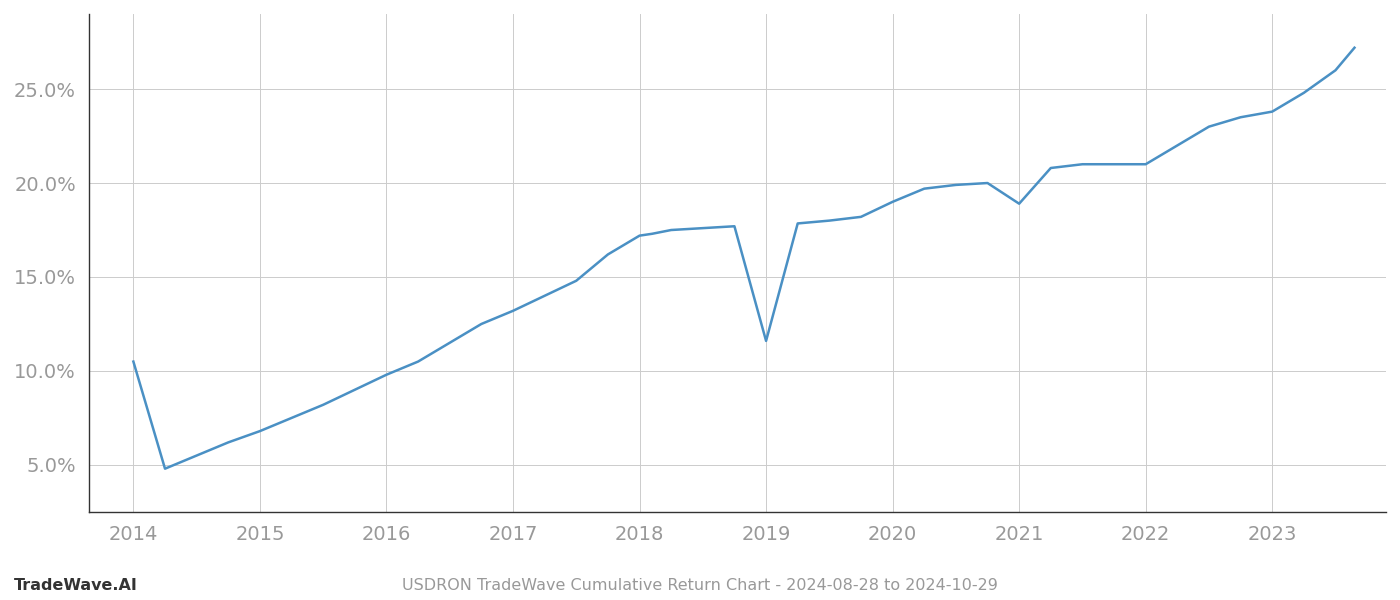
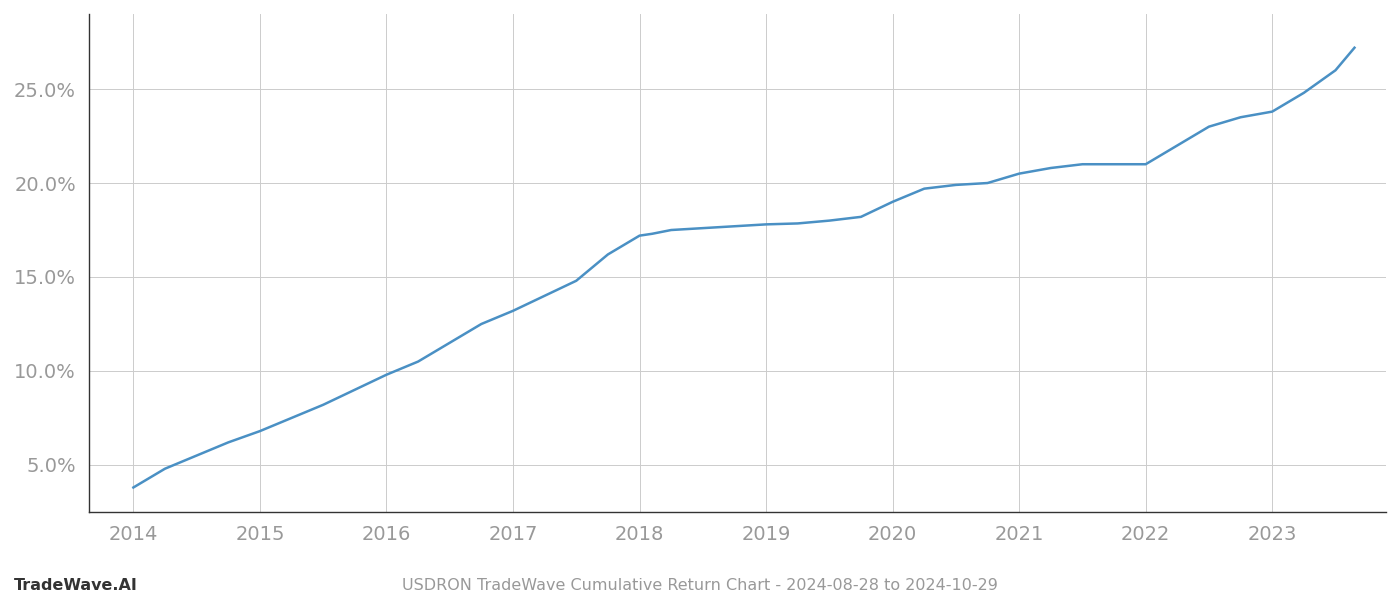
2014: 10.5% -> 3.8%
2019: 11.6% -> 17.8%
2021: 18.9% -> 20.5%
